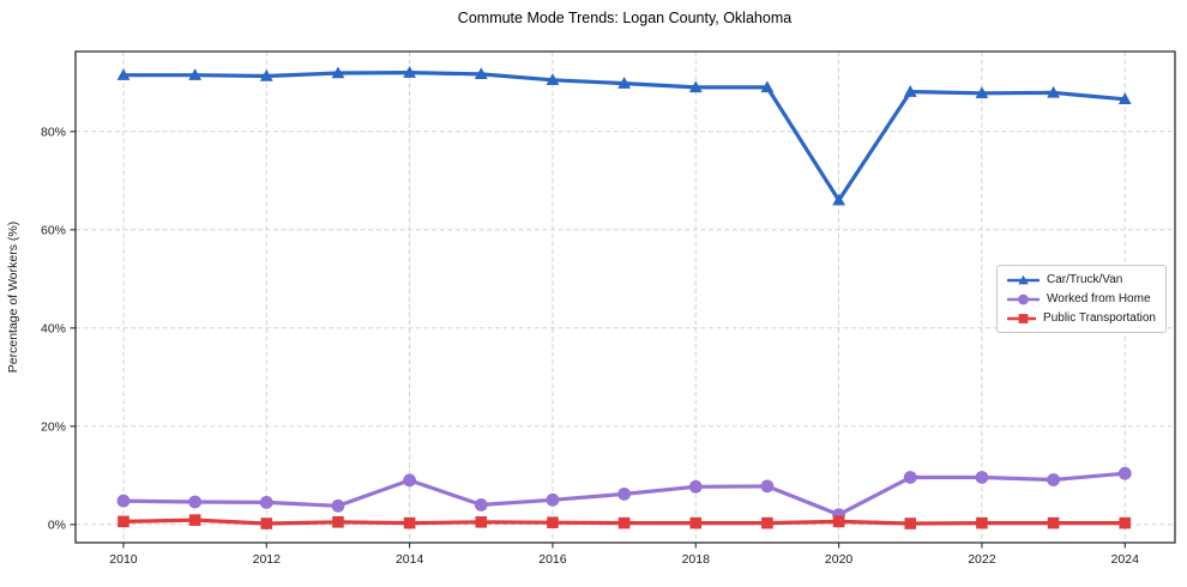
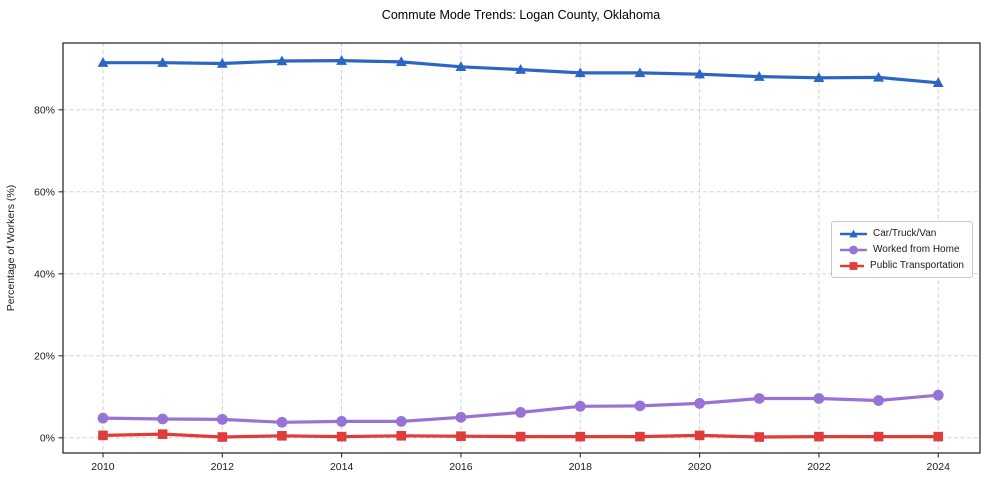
Worked from Home/2014: 9% -> 4%
Car/Truck/Van/2020: 66% -> 89%
Worked from Home/2020: 2% -> 8%
